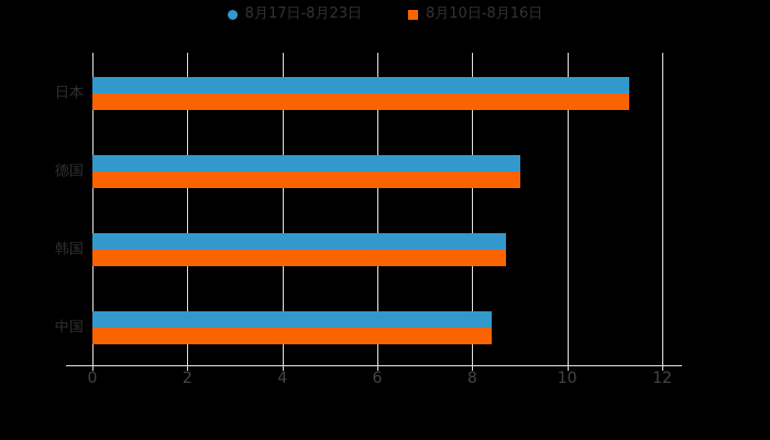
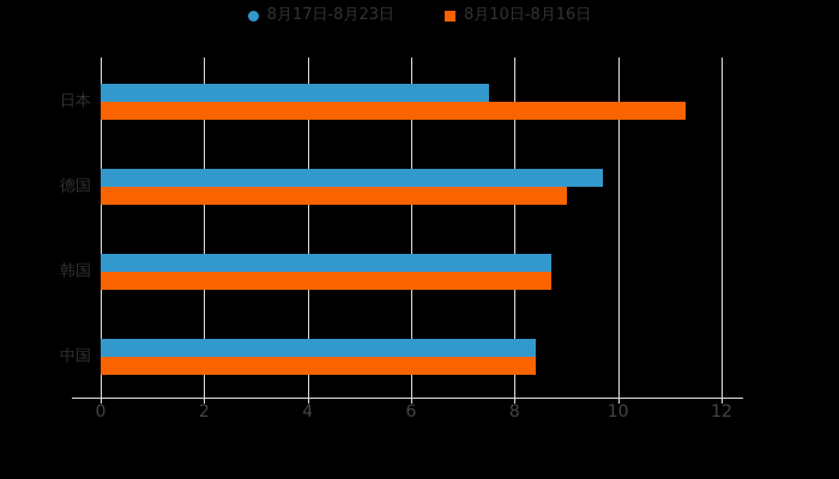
8月17日-8月23日/日本: 11.3 -> 7.5
8月17日-8月23日/德国: 9.0 -> 9.7
